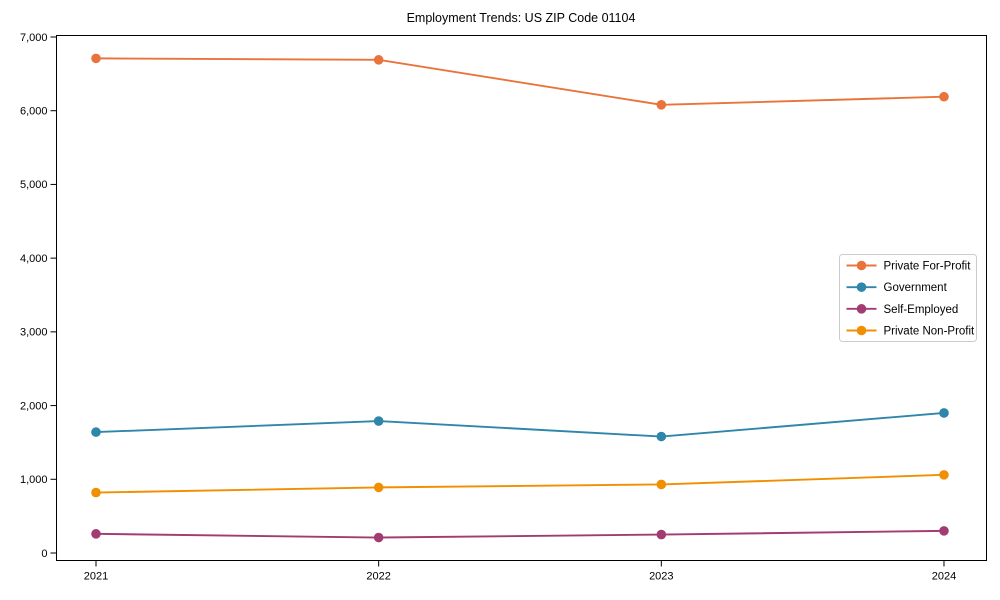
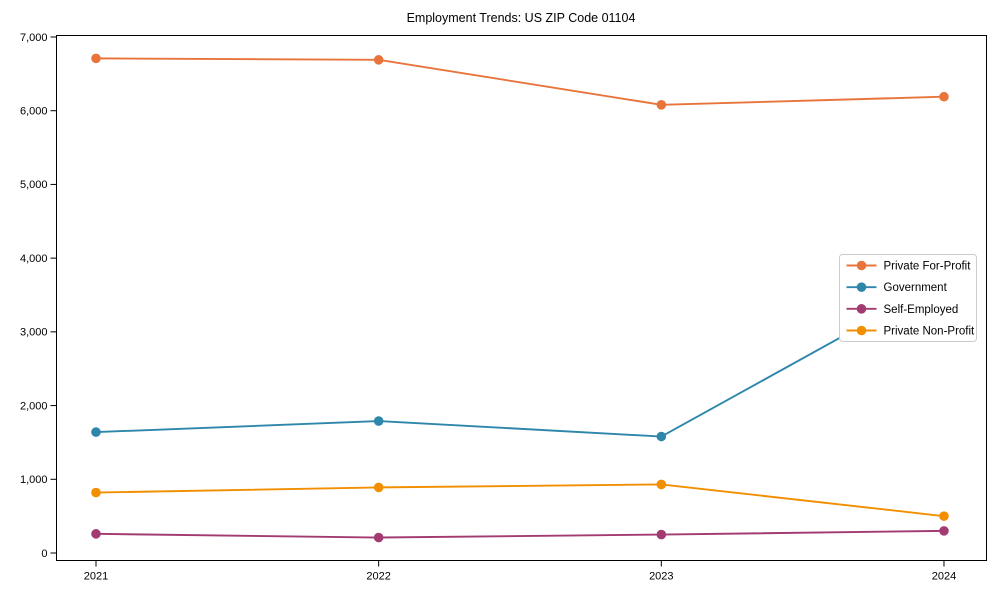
Government/2024: 1900 -> 3700
Private Non-Profit/2024: 1100 -> 500
